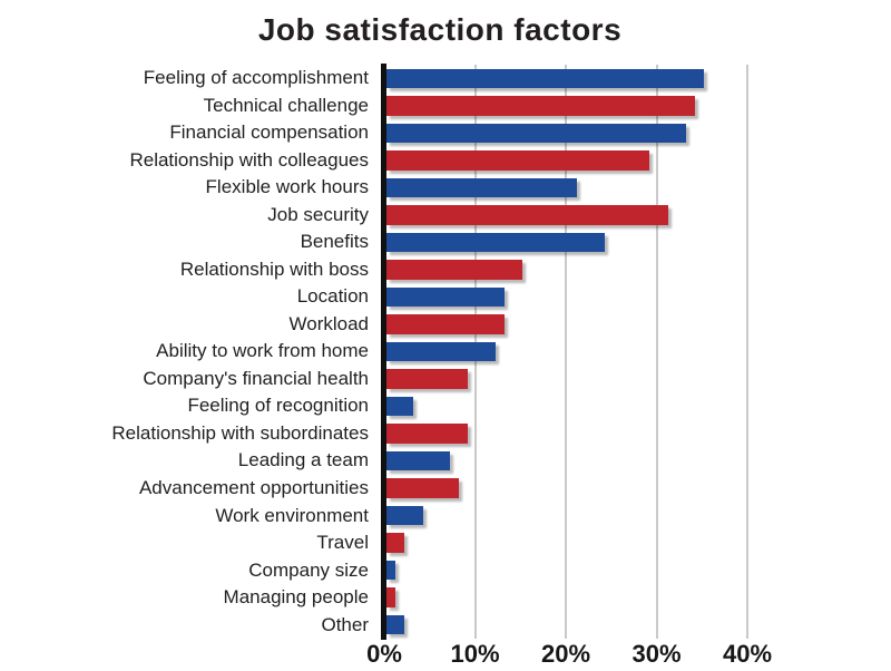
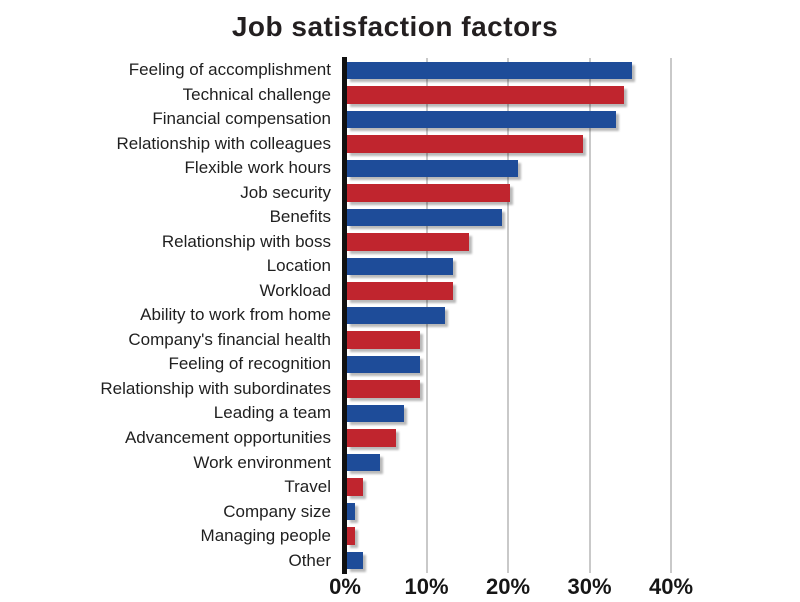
Job security: 31% -> 20%
Benefits: 24% -> 19%
Feeling of recognition: 3% -> 9%
Advancement opportunities: 8% -> 6%
